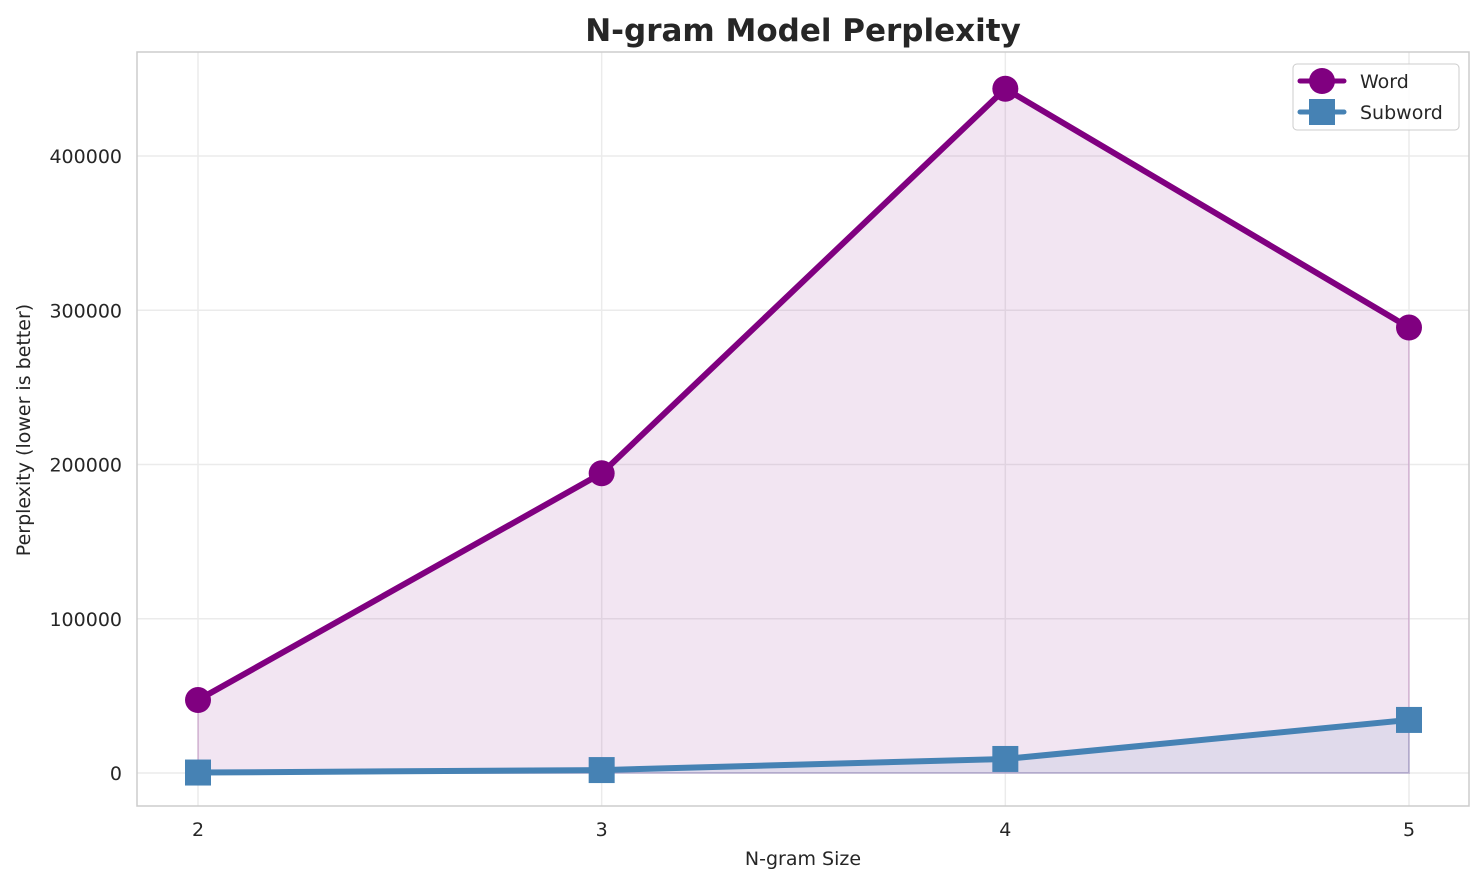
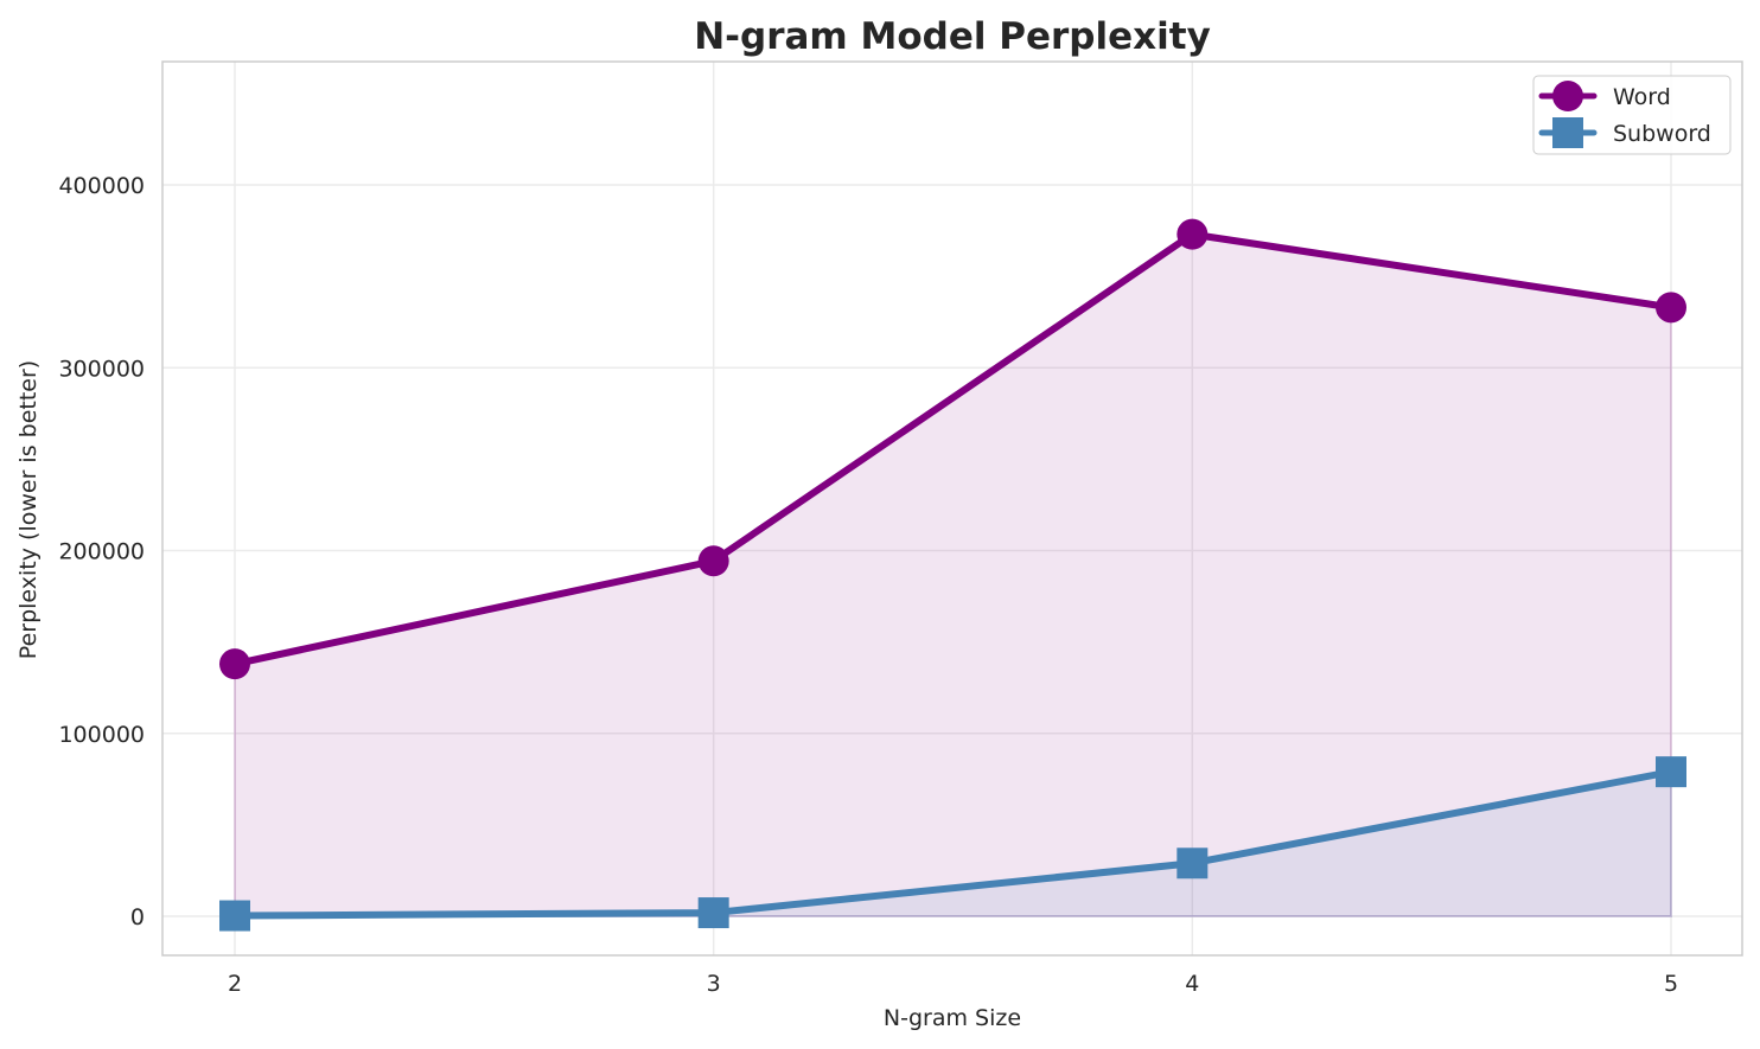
Word/2: 47000 -> 138000
Word/4: 444000 -> 373000
Subword/4: 9000 -> 29000
Word/5: 289000 -> 333000
Subword/5: 34000 -> 79000
